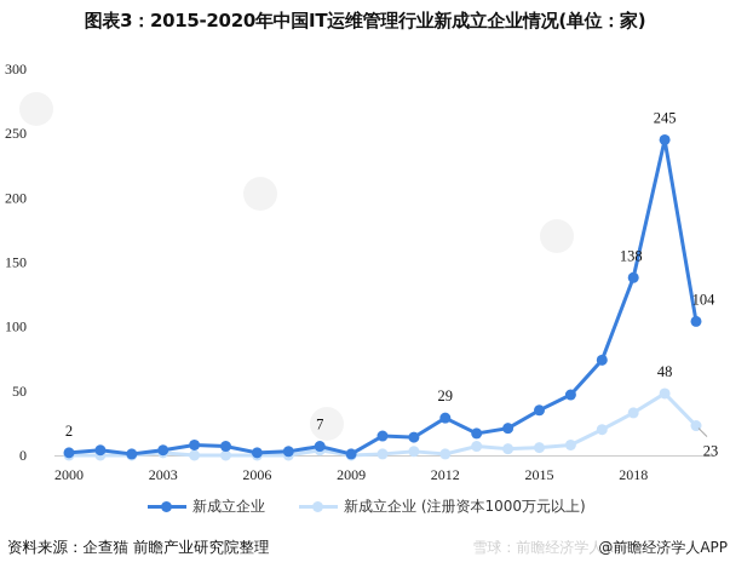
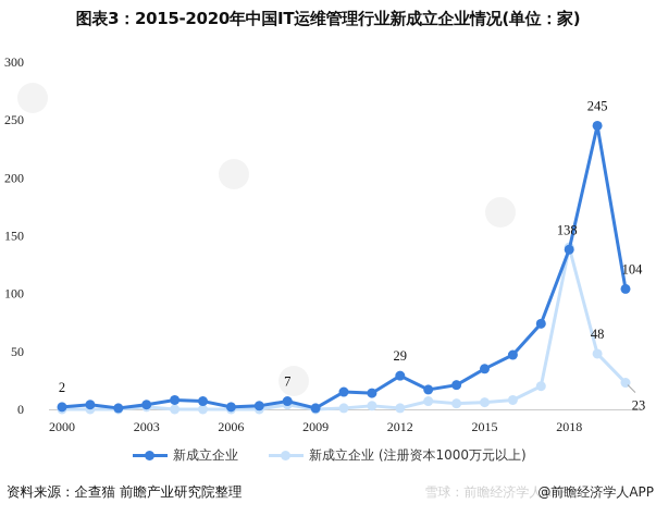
新成立企业 (注册资本1000万元以上)/2018: 33 -> 140
